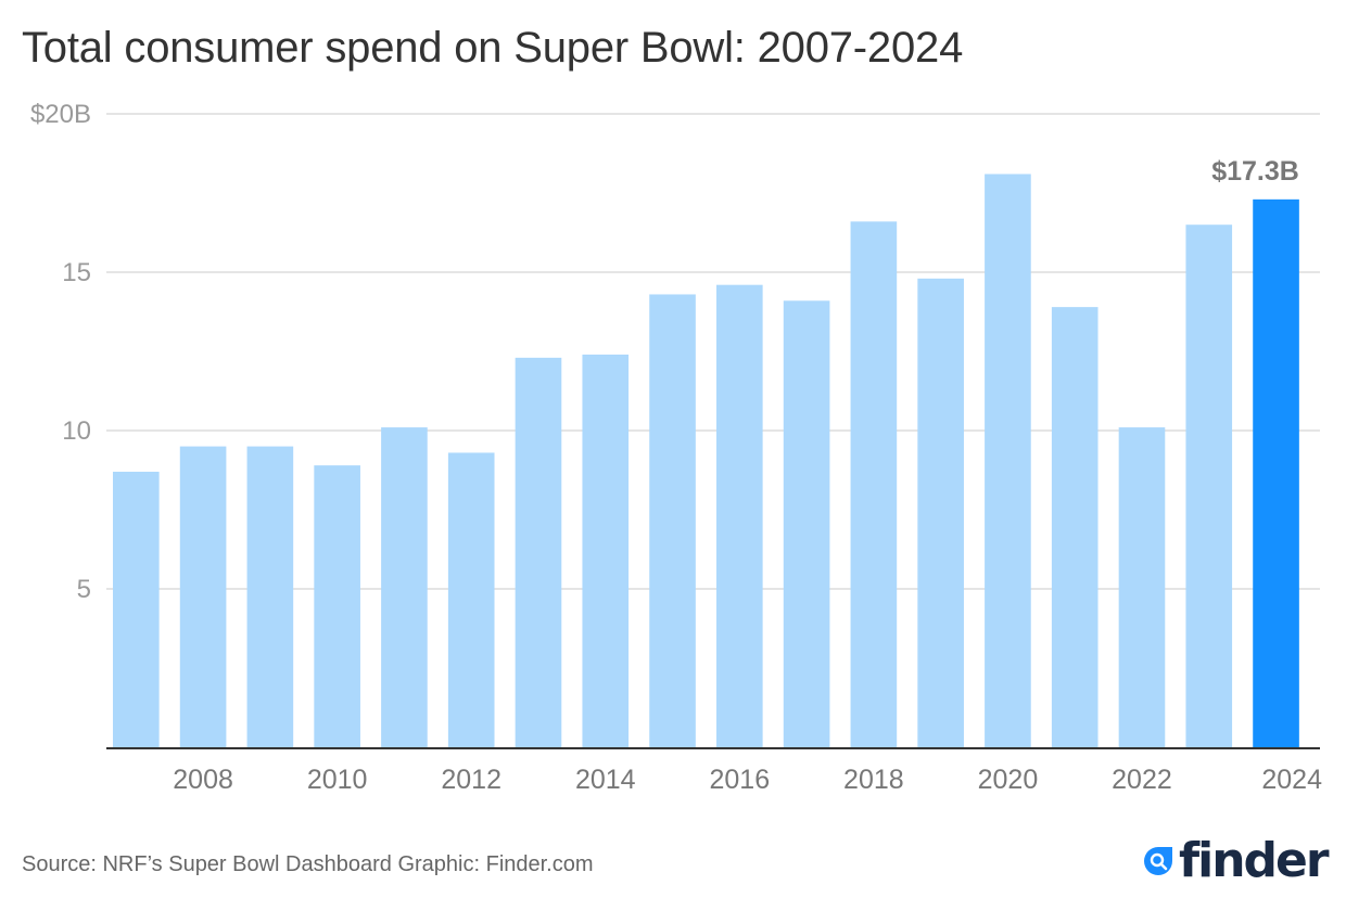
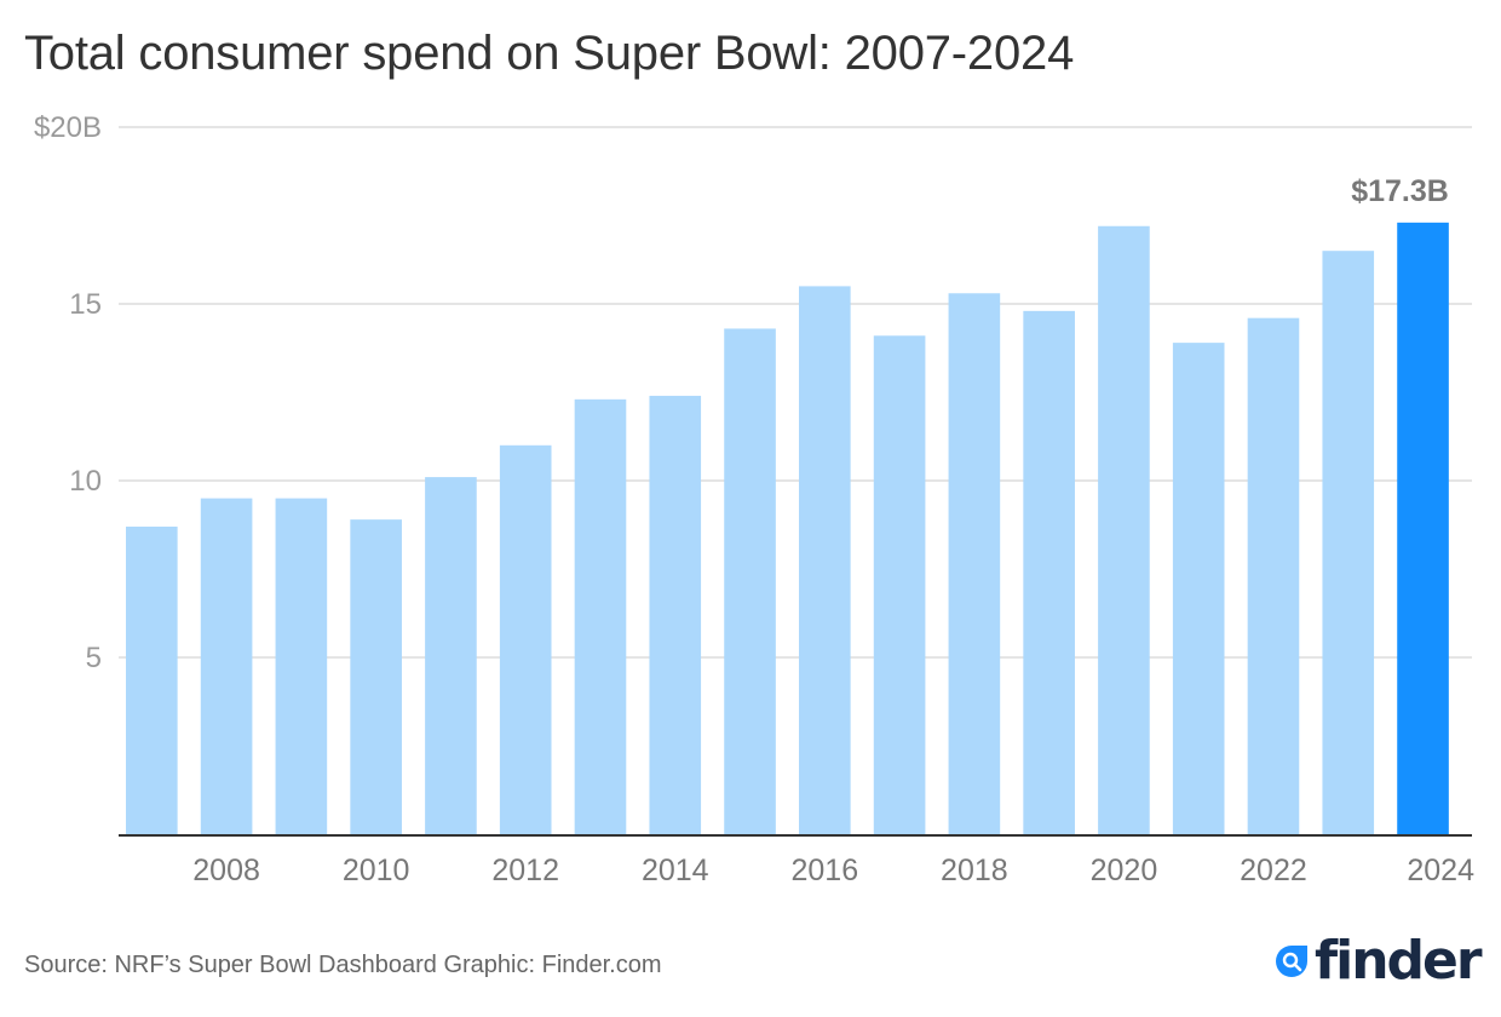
2012: $9.3B -> $11.0B
2016: $14.6B -> $15.5B
2018: $16.6B -> $15.3B
2020: $18.1B -> $17.2B
2022: $10.1B -> $14.6B
